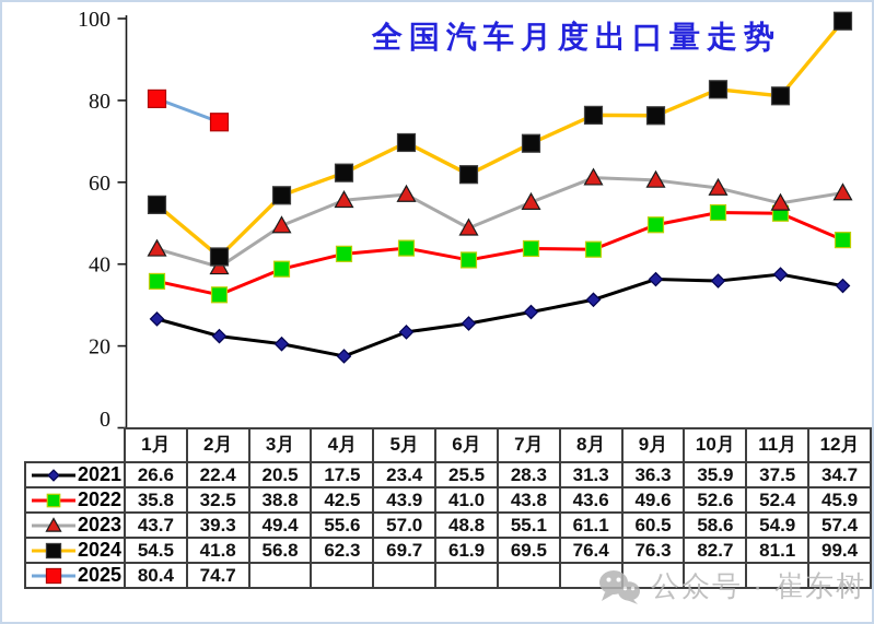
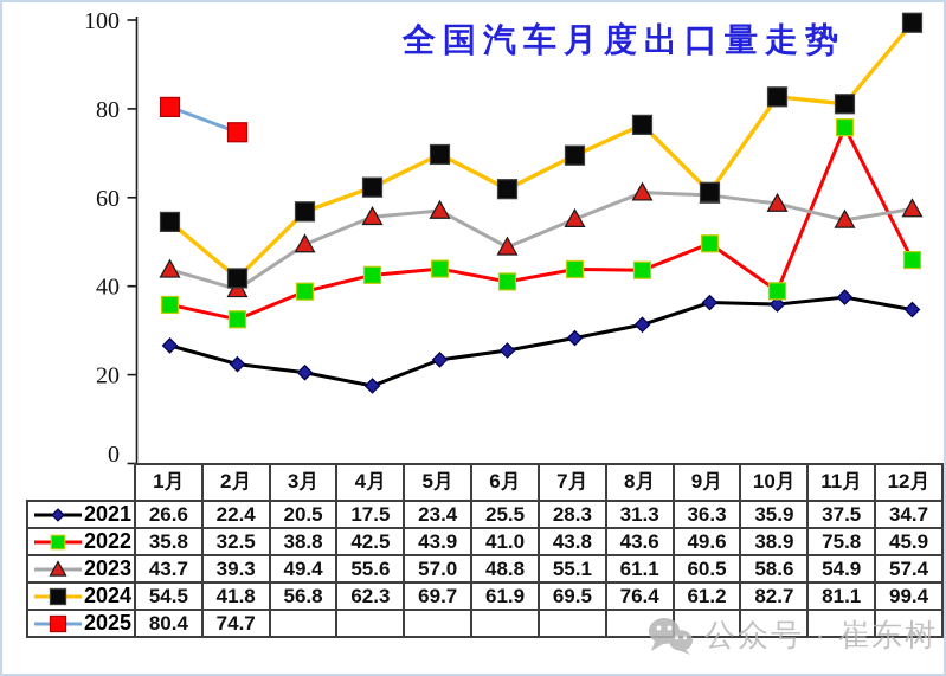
2024/9月: 76.3 -> 61.2
2022/10月: 52.6 -> 38.9
2022/11月: 52.4 -> 75.8
